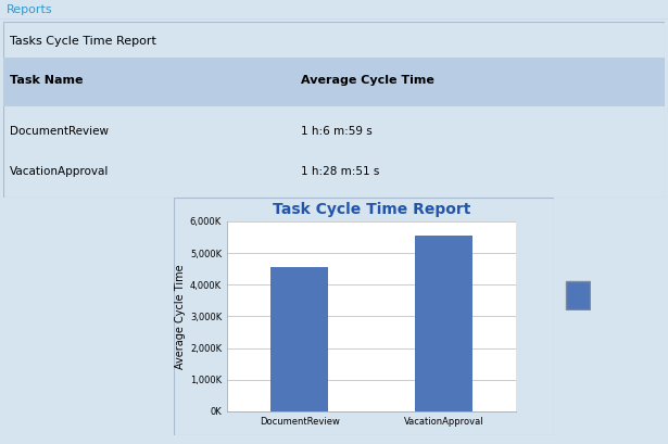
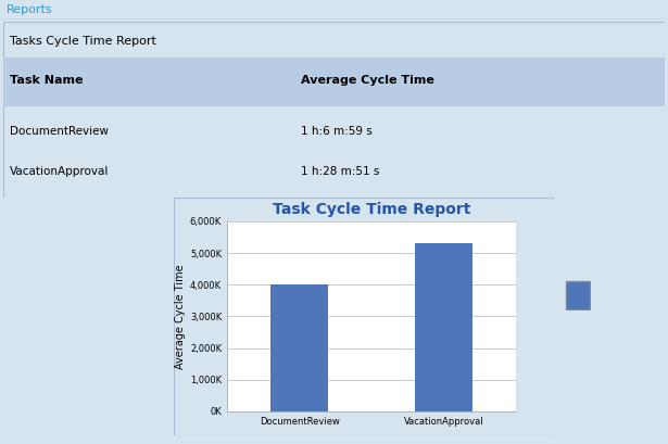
DocumentReview: 4,550K -> 4,020K
VacationApproval: 5,550K -> 5,310K
